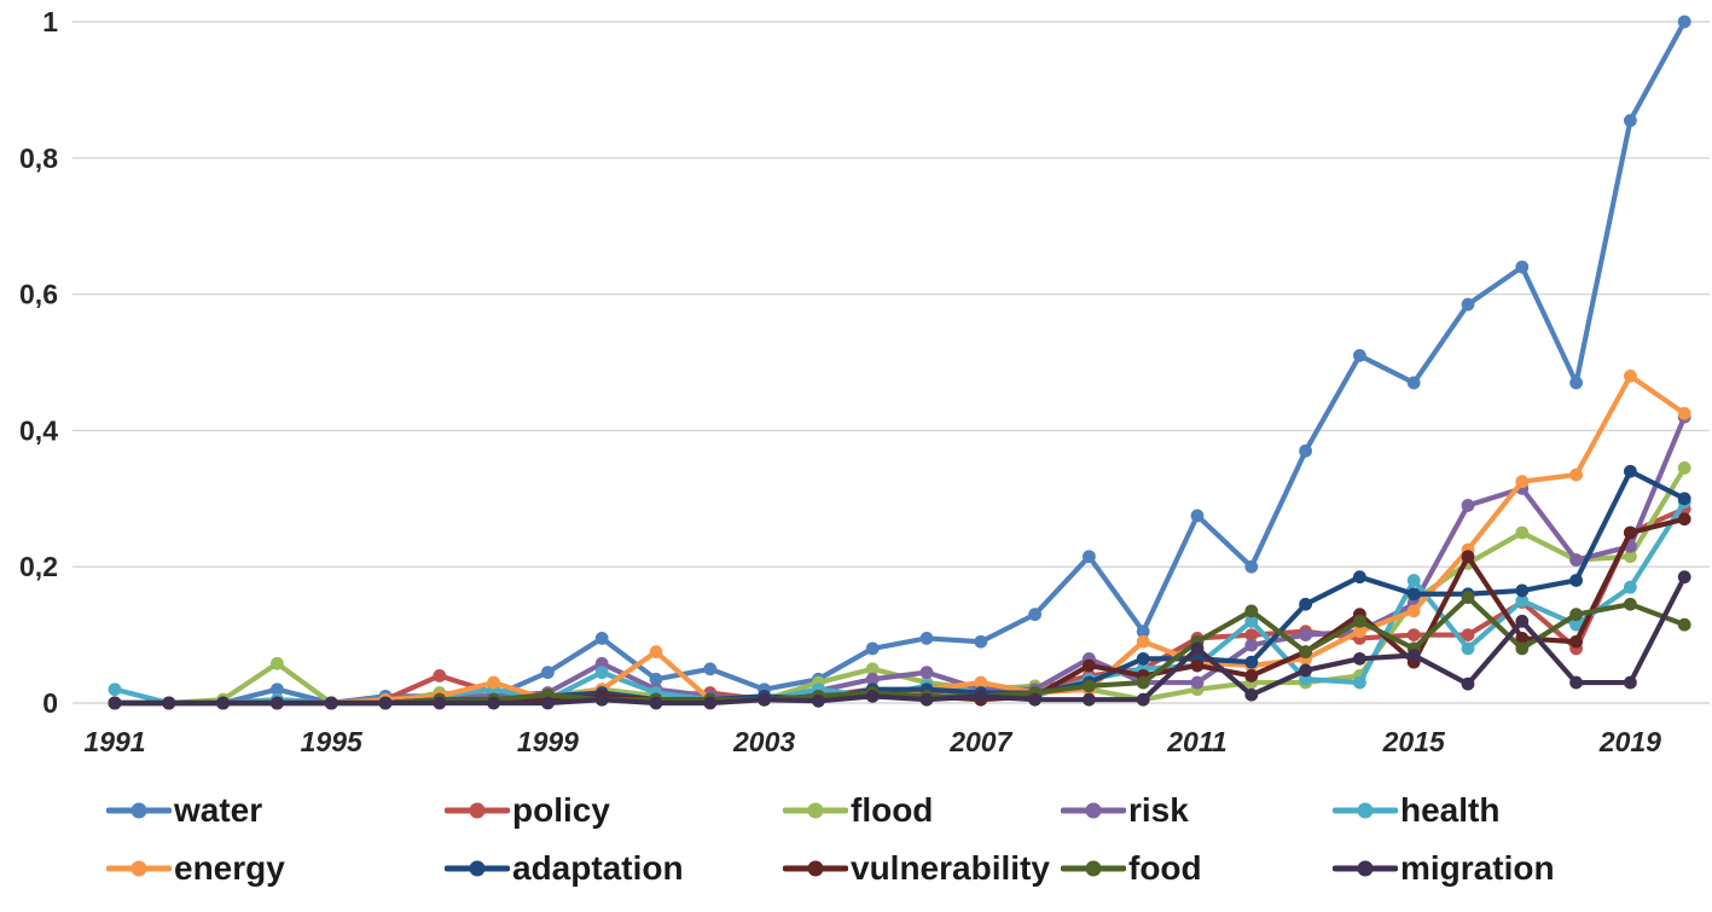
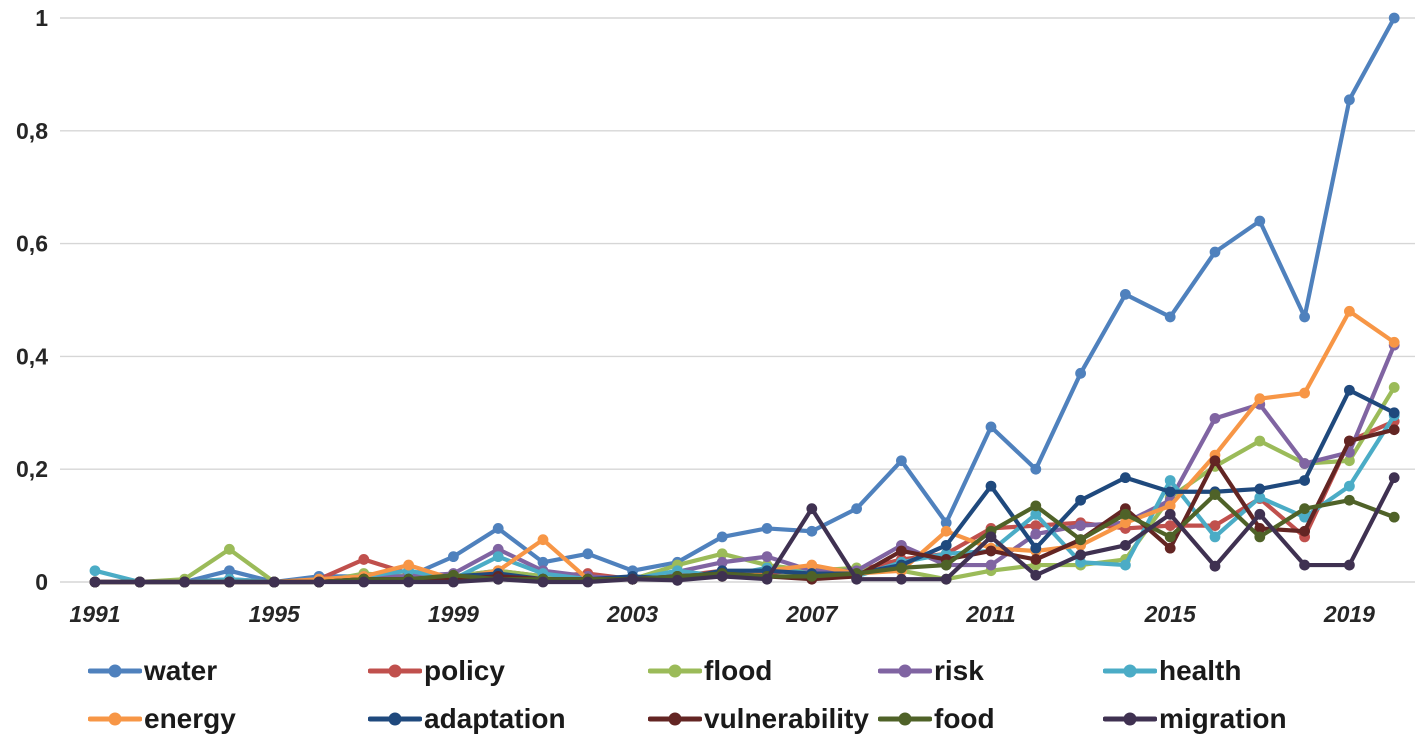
migration/2007: 0,01 -> 0,13
adaptation/2011: 0,07 -> 0,17
migration/2015: 0,07 -> 0,12
